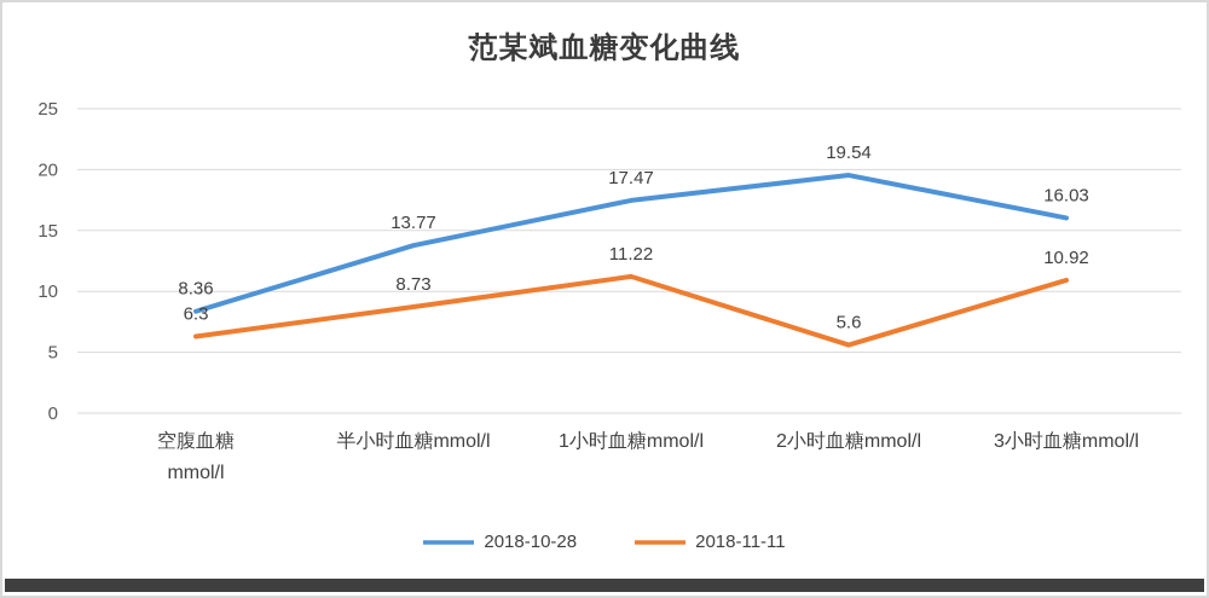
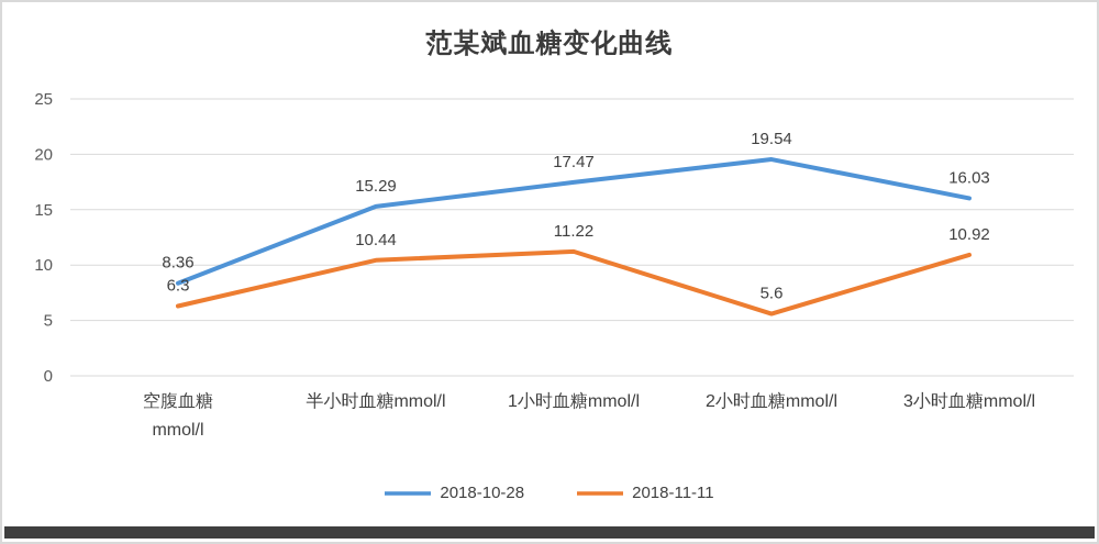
2018-10-28/半小时血糖mmol/l: 13.77 -> 15.29
2018-11-11/半小时血糖mmol/l: 8.73 -> 10.44
